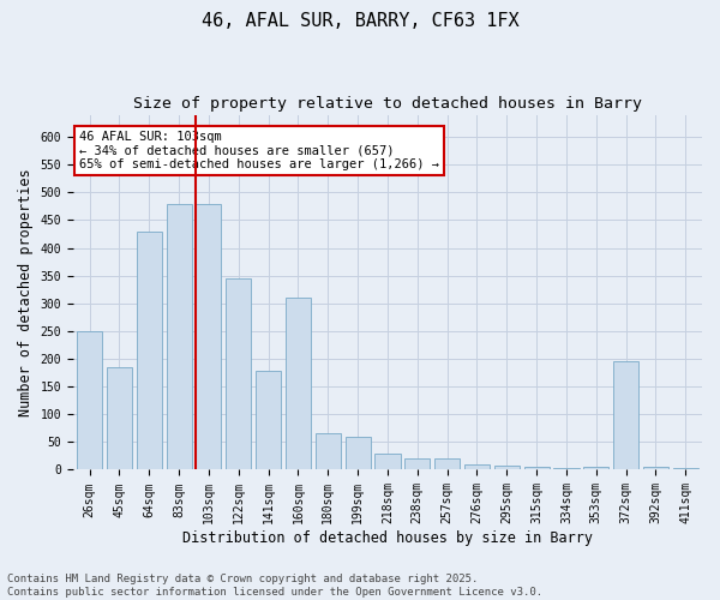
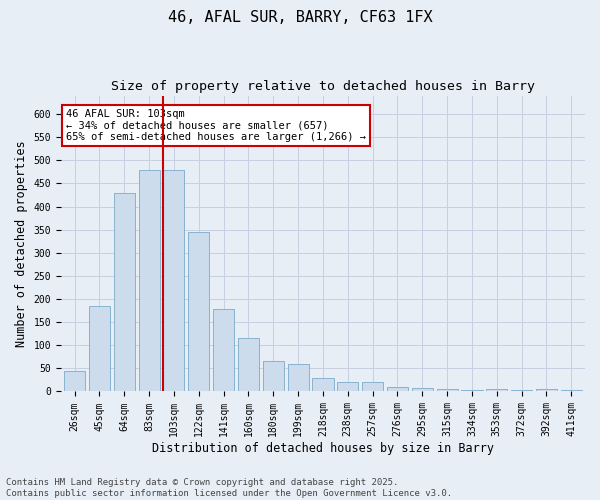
26sqm: 250 -> 45
160sqm: 310 -> 115
372sqm: 195 -> 3
